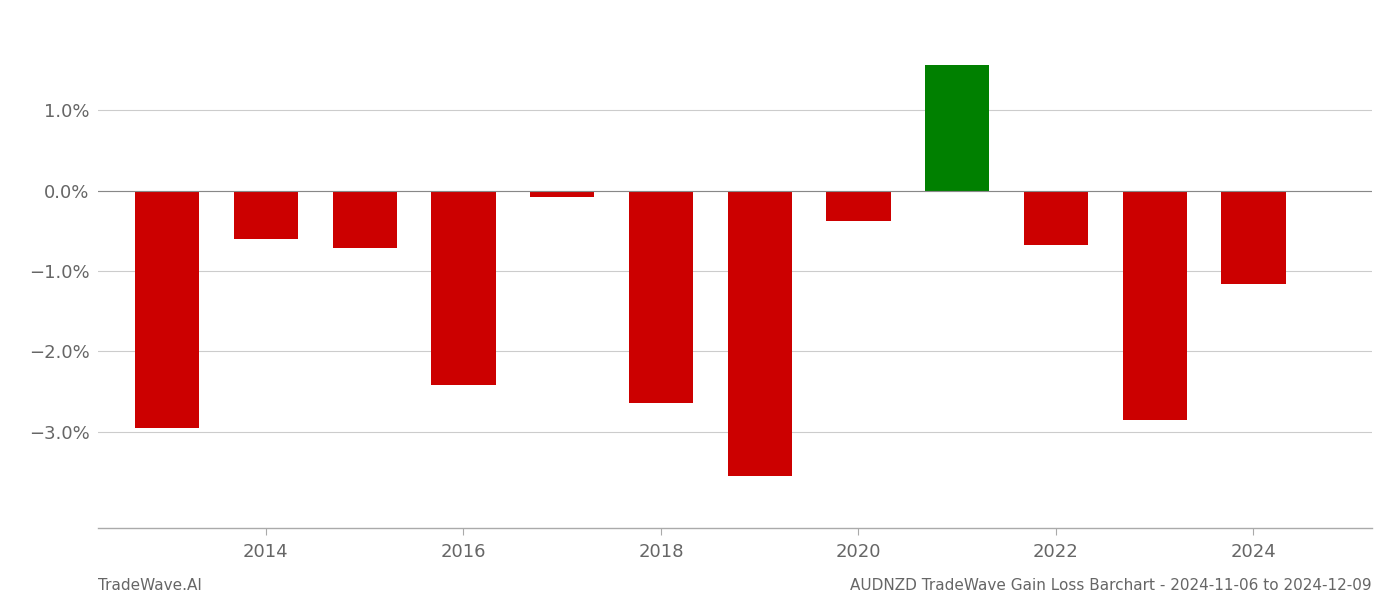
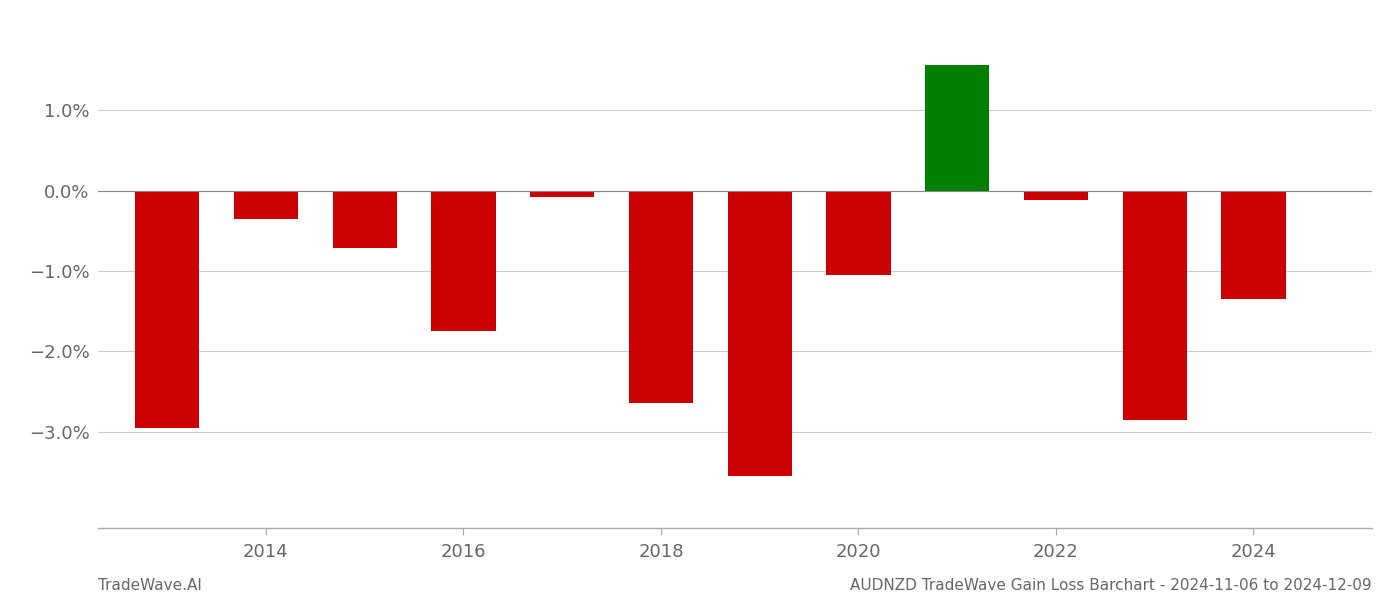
2014: -0.60% -> -0.35%
2016: -2.42% -> -1.75%
2020: -0.38% -> -1.05%
2022: -0.68% -> -0.12%
2024: -1.16% -> -1.35%
